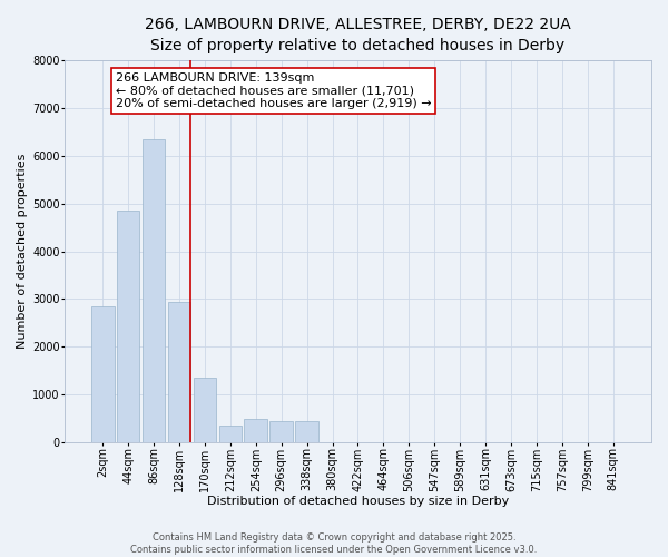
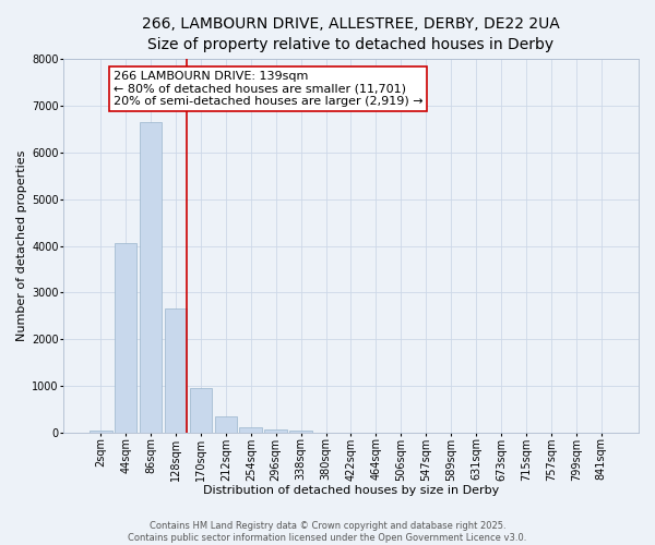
2sqm: 2850 -> 50
44sqm: 4850 -> 4050
86sqm: 6350 -> 6650
128sqm: 2950 -> 2650
170sqm: 1350 -> 970
254sqm: 500 -> 130
296sqm: 450 -> 70
338sqm: 450 -> 50
